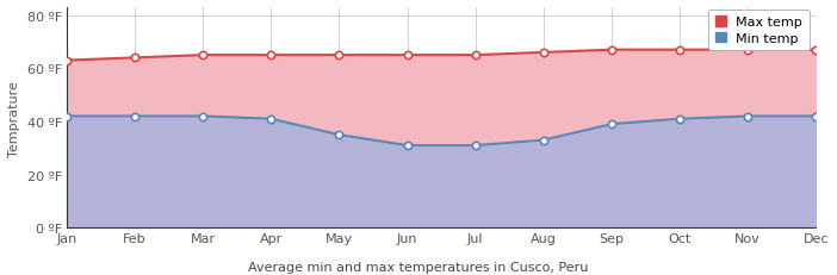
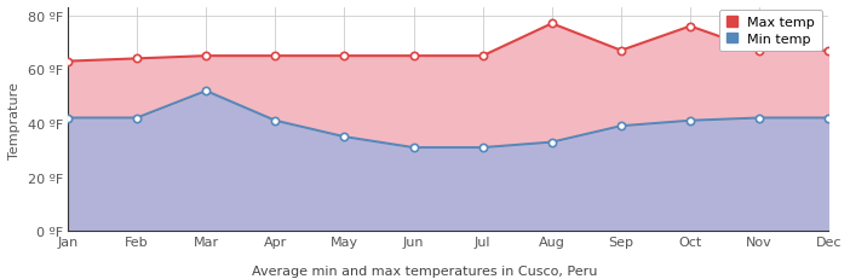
Min temp/Mar: 42 ºF -> 52 ºF
Max temp/Aug: 66 ºF -> 77 ºF
Max temp/Oct: 67 ºF -> 76 ºF
